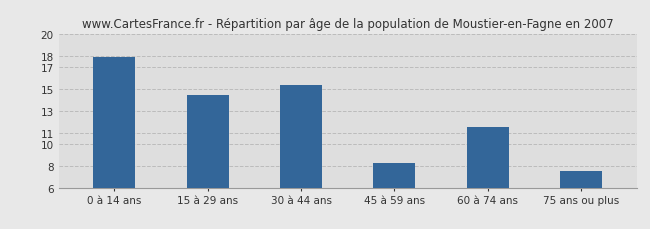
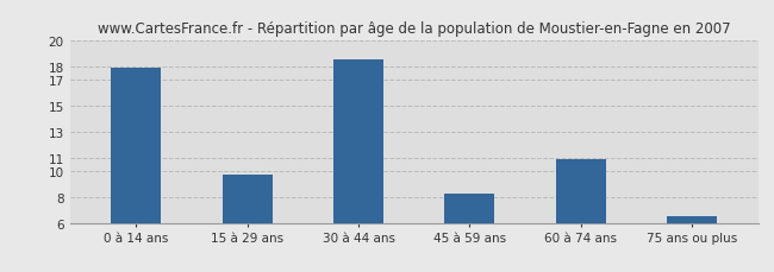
15 à 29 ans: 14.4 -> 9.7
30 à 44 ans: 15.3 -> 18.5
60 à 74 ans: 11.5 -> 10.9
75 ans ou plus: 7.5 -> 6.5
